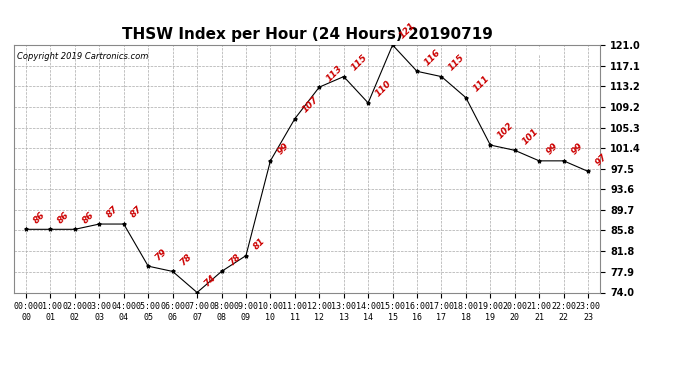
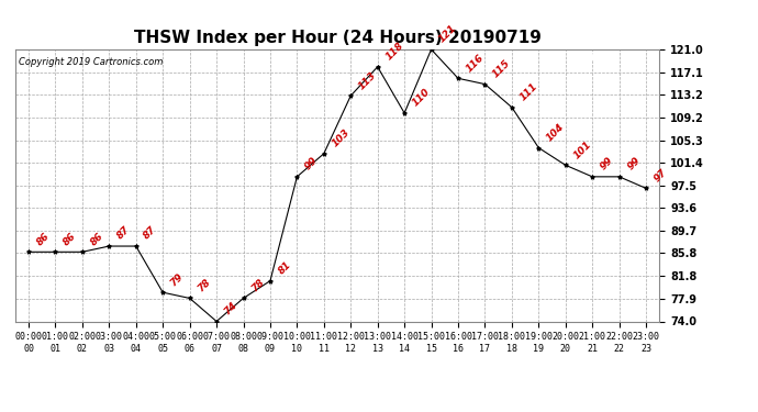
11:00 11: 107 -> 103
13:00 13: 115 -> 118
19:00 19: 102 -> 104
